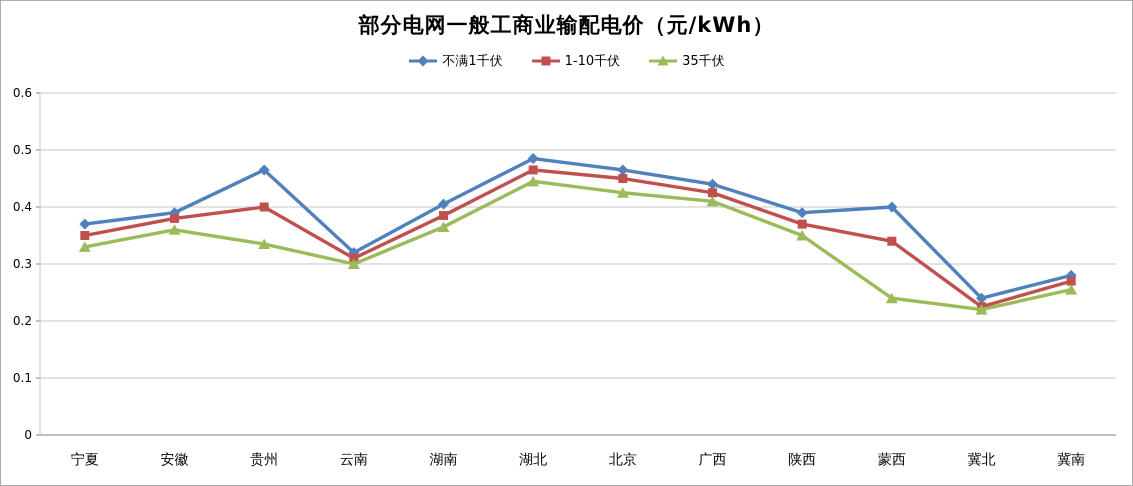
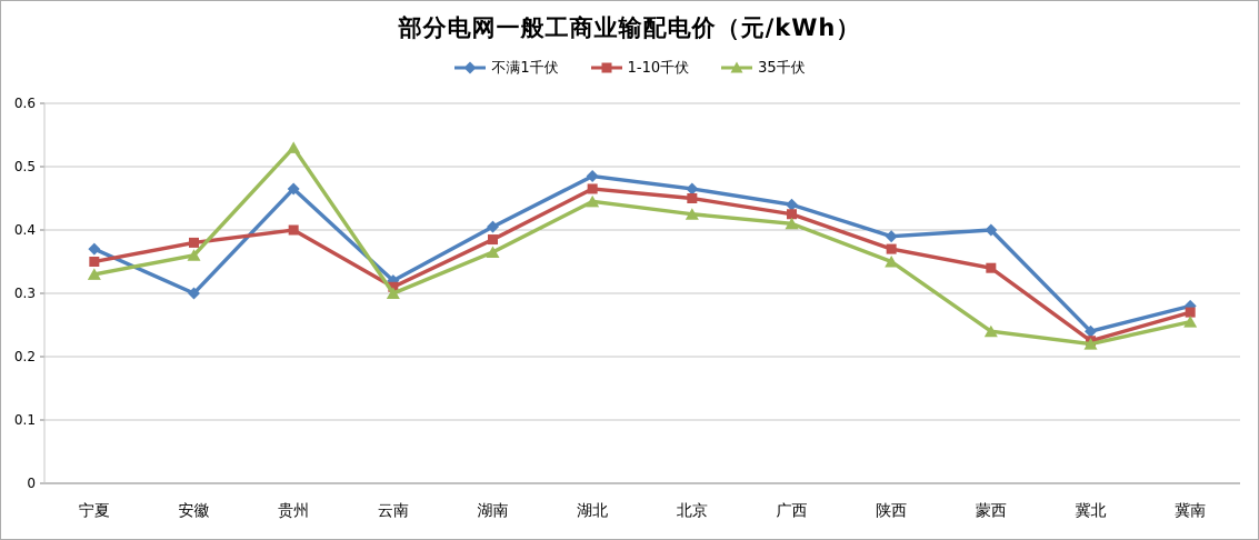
不满1千伏/安徽: 0.39 -> 0.30
35千伏/贵州: 0.34 -> 0.53
